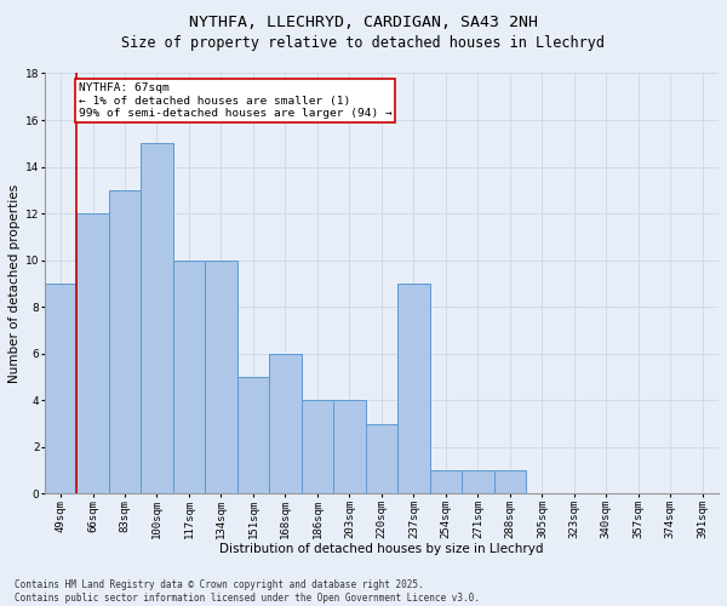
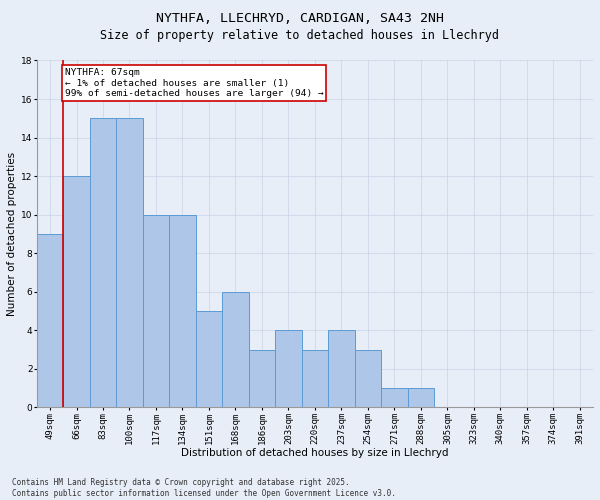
83sqm: 13 -> 15
186sqm: 4 -> 3
237sqm: 9 -> 4
254sqm: 1 -> 3
